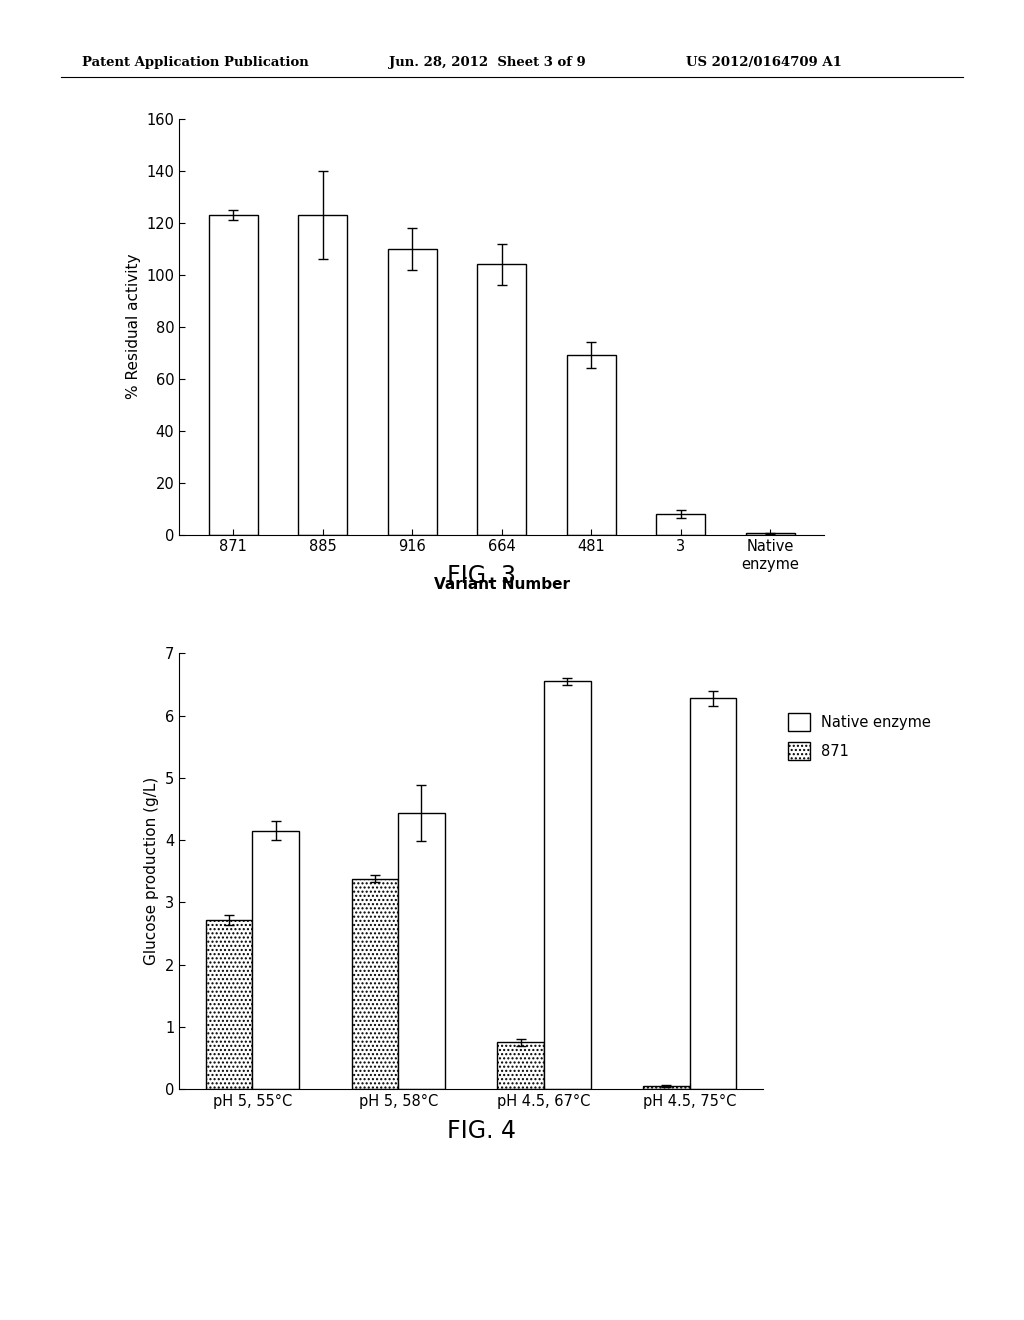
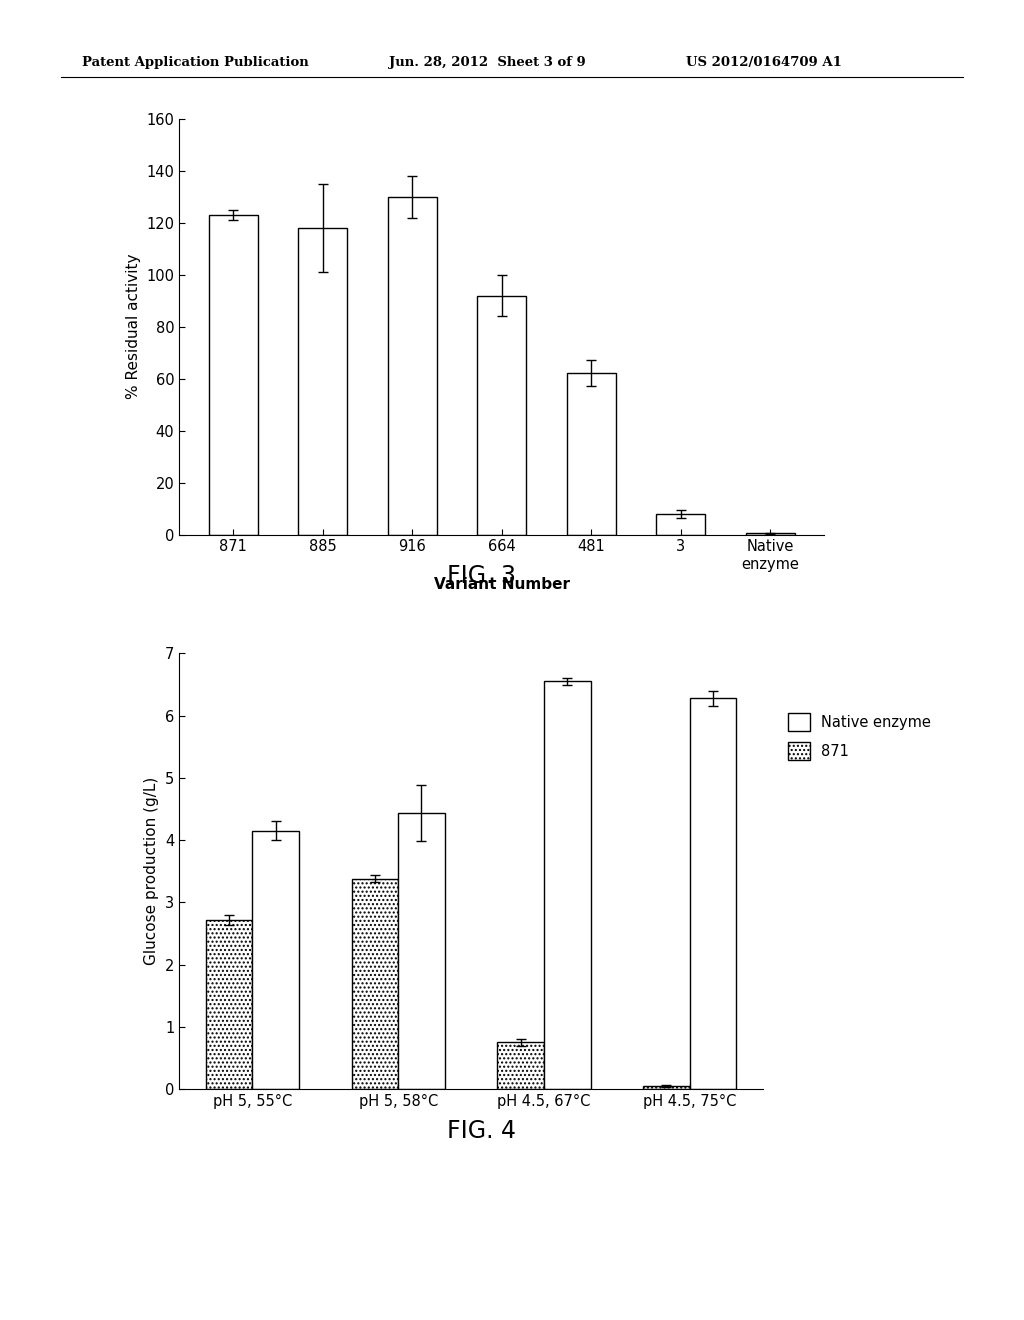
885: 123.0 -> 118.0
916: 110.0 -> 130.0
664: 104.0 -> 92.0
481: 69.0 -> 62.0
